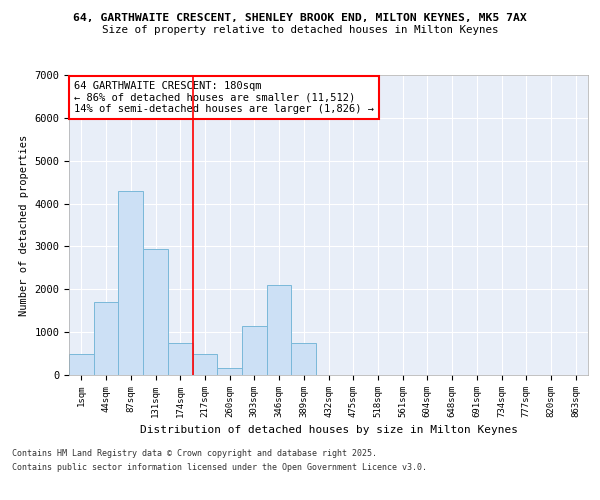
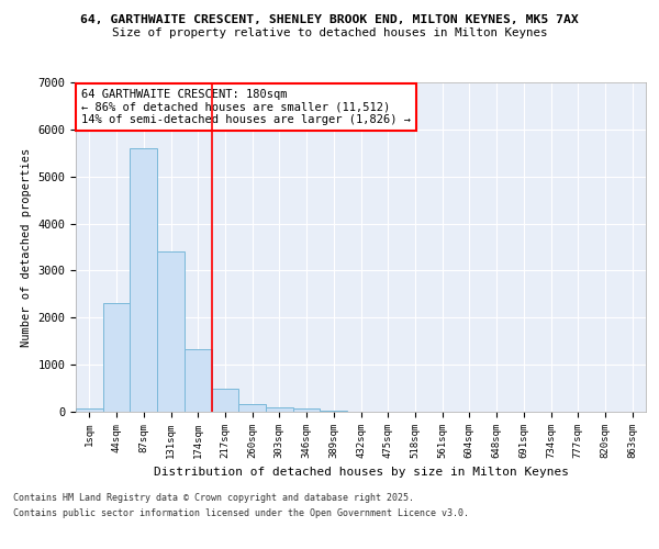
1sqm: 500 -> 80
44sqm: 1700 -> 2300
87sqm: 4300 -> 5600
131sqm: 2950 -> 3400
174sqm: 750 -> 1330
303sqm: 1150 -> 90
346sqm: 2100 -> 60
389sqm: 750 -> 30
